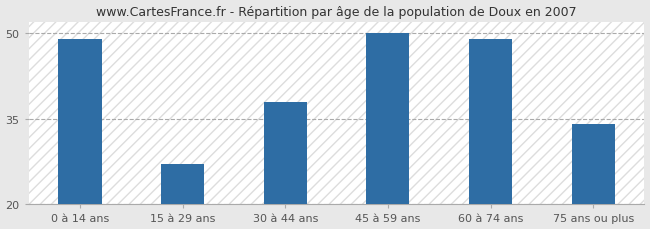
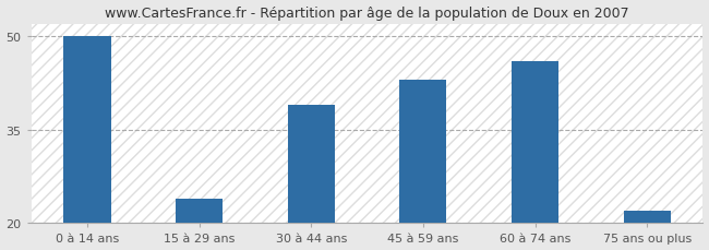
0 à 14 ans: 49 -> 50
15 à 29 ans: 27 -> 24
30 à 44 ans: 38 -> 39
45 à 59 ans: 50 -> 43
60 à 74 ans: 49 -> 46
75 ans ou plus: 34 -> 22
